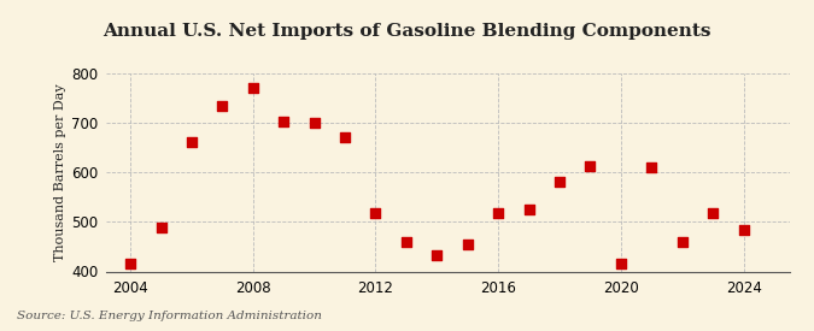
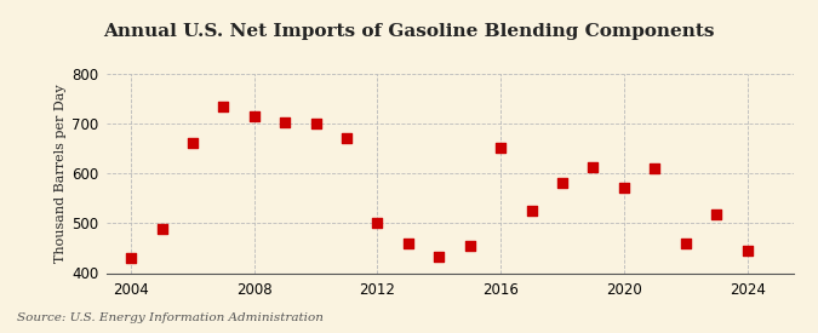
2004: 415 -> 430
2008: 770 -> 715
2012: 517 -> 500
2016: 517 -> 650
2020: 415 -> 570
2024: 483 -> 445
